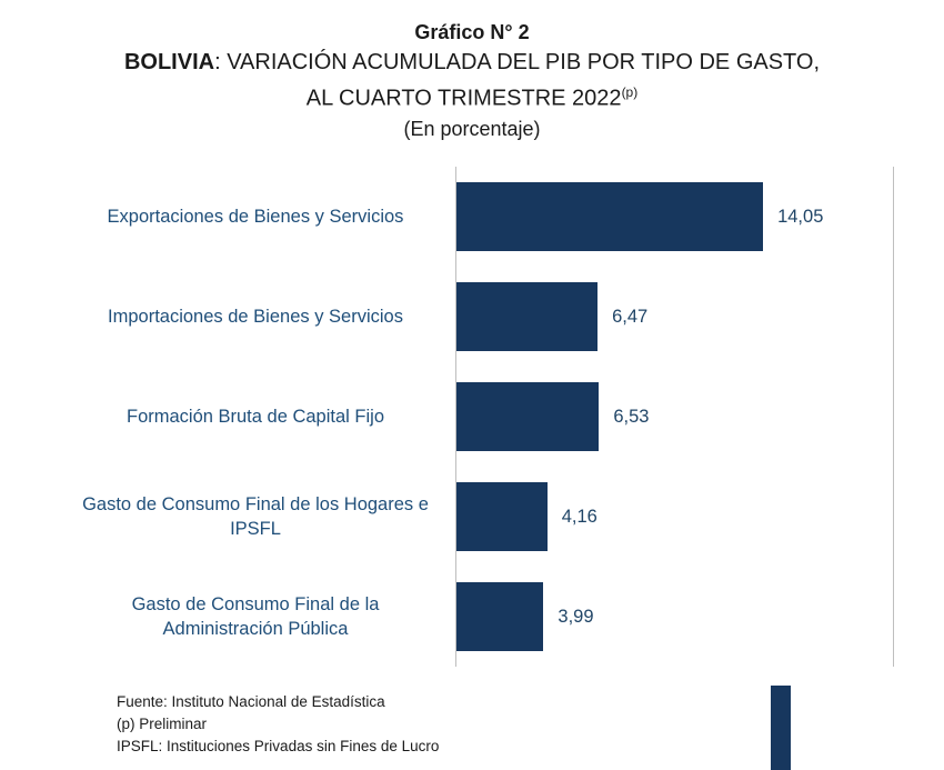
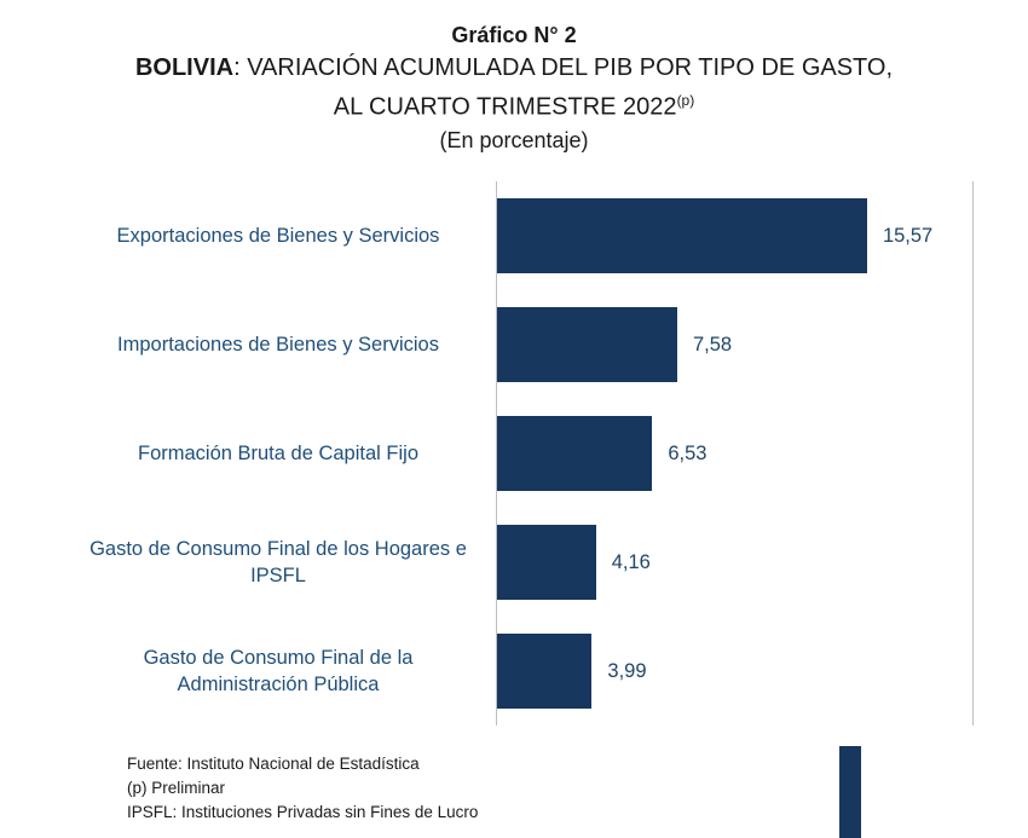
Exportaciones de Bienes y Servicios: 14,05 -> 15,57
Importaciones de Bienes y Servicios: 6,47 -> 7,58
